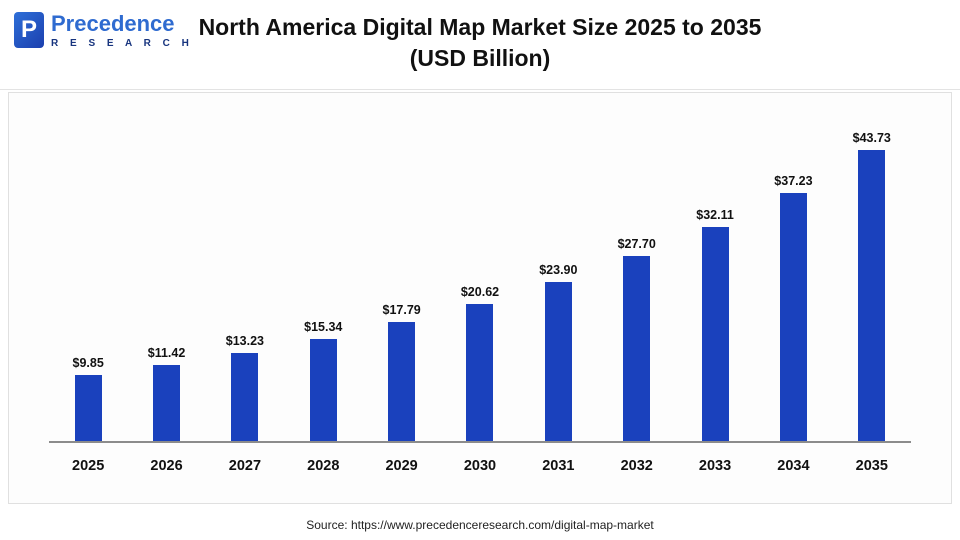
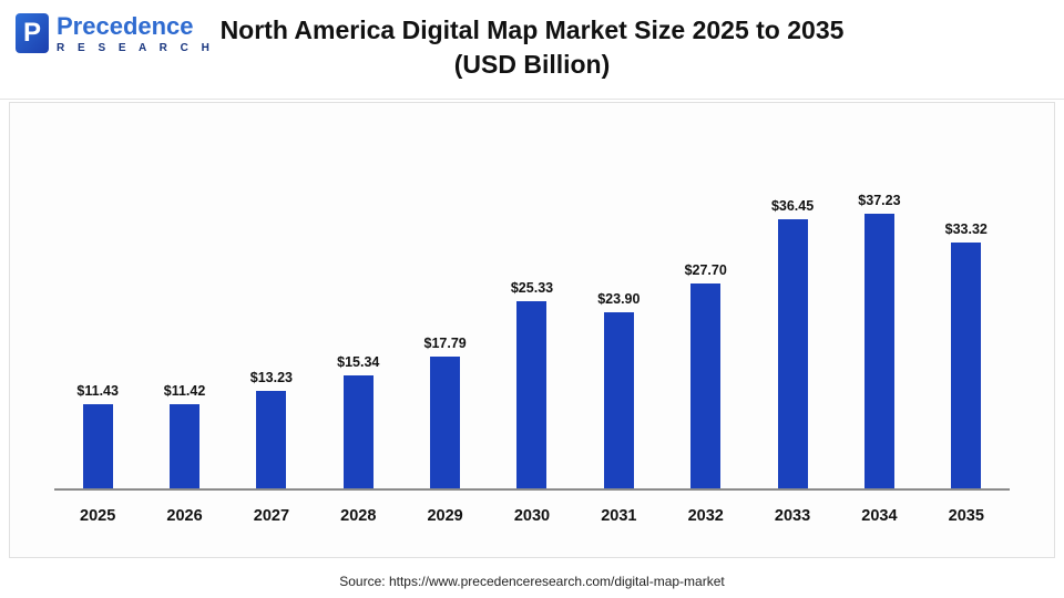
2025: $9.85 -> $11.43
2030: $20.62 -> $25.33
2033: $32.11 -> $36.45
2035: $43.73 -> $33.32
